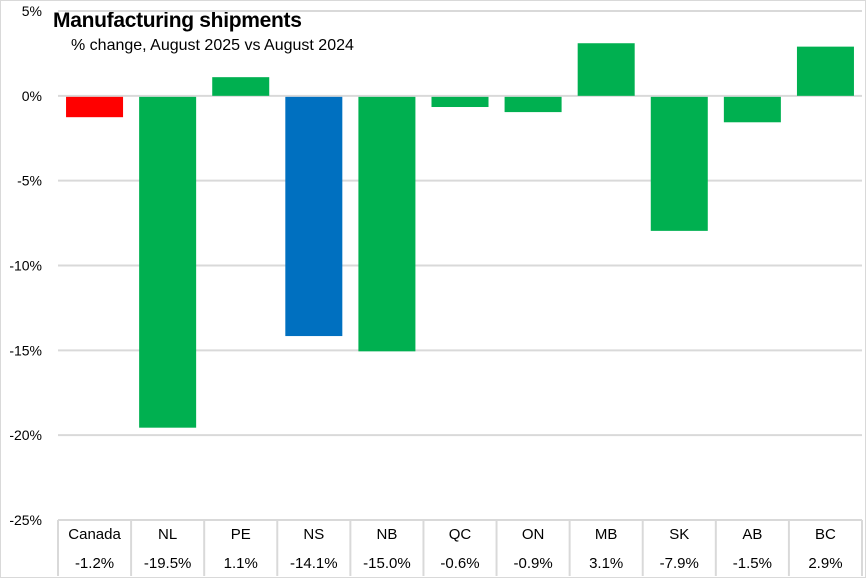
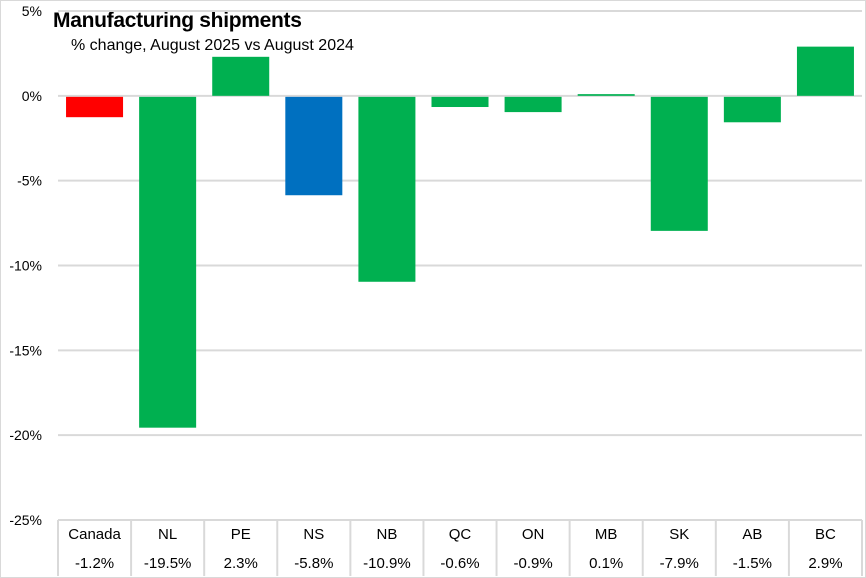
PE: 1.1% -> 2.3%
NS: -14.1% -> -5.8%
NB: -15.0% -> -10.9%
MB: 3.1% -> 0.1%
